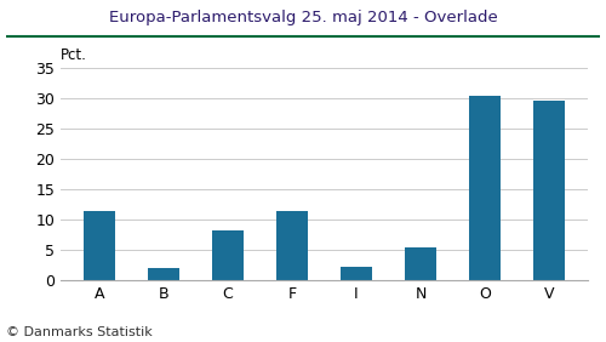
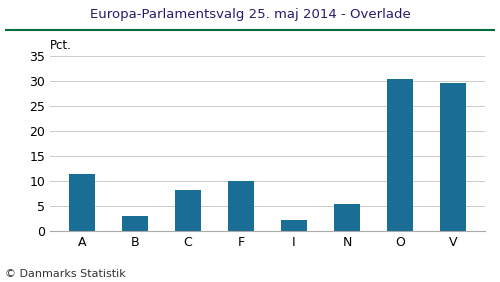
B: 2.0 -> 3.1
F: 11.5 -> 10.1
